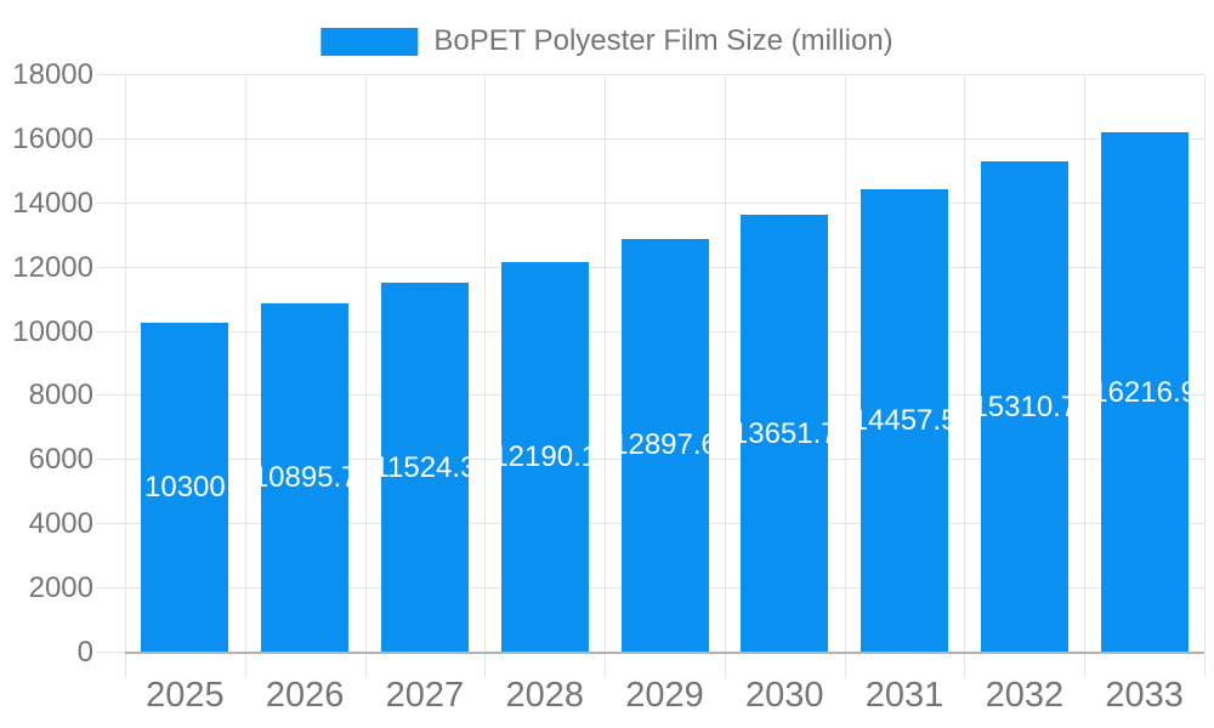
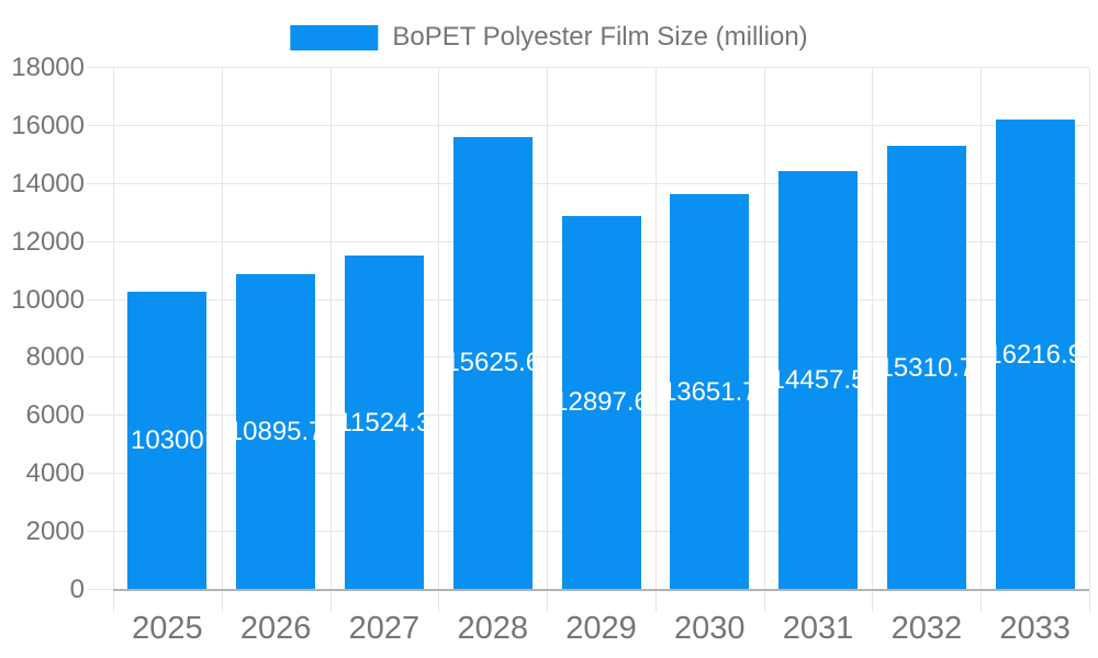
2028: 12190.1 -> 15625.6
